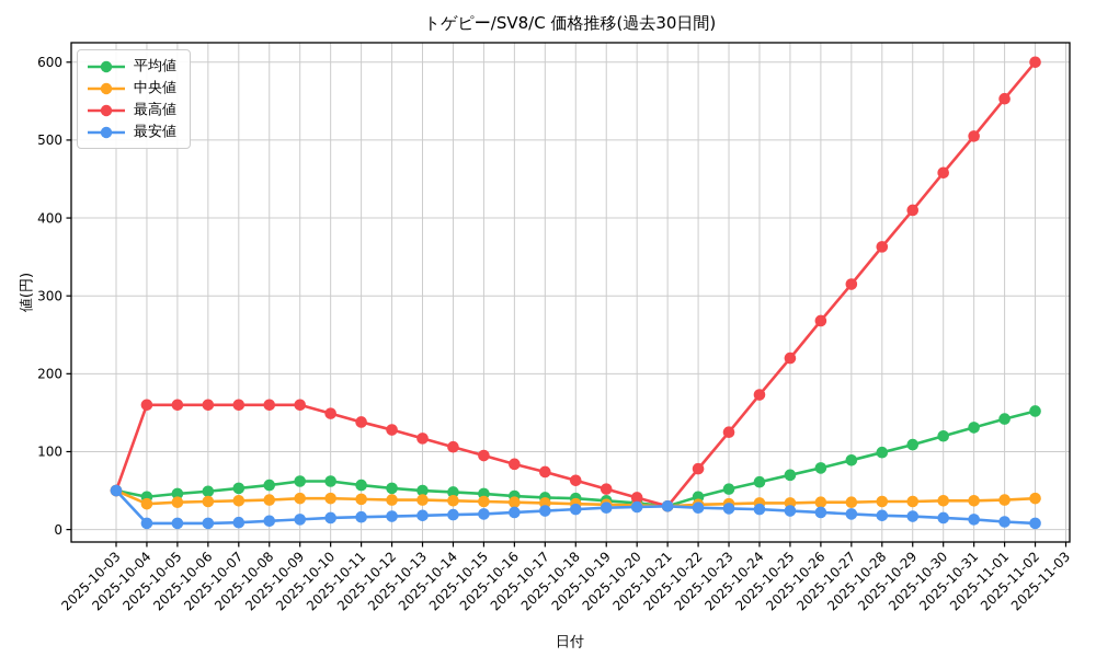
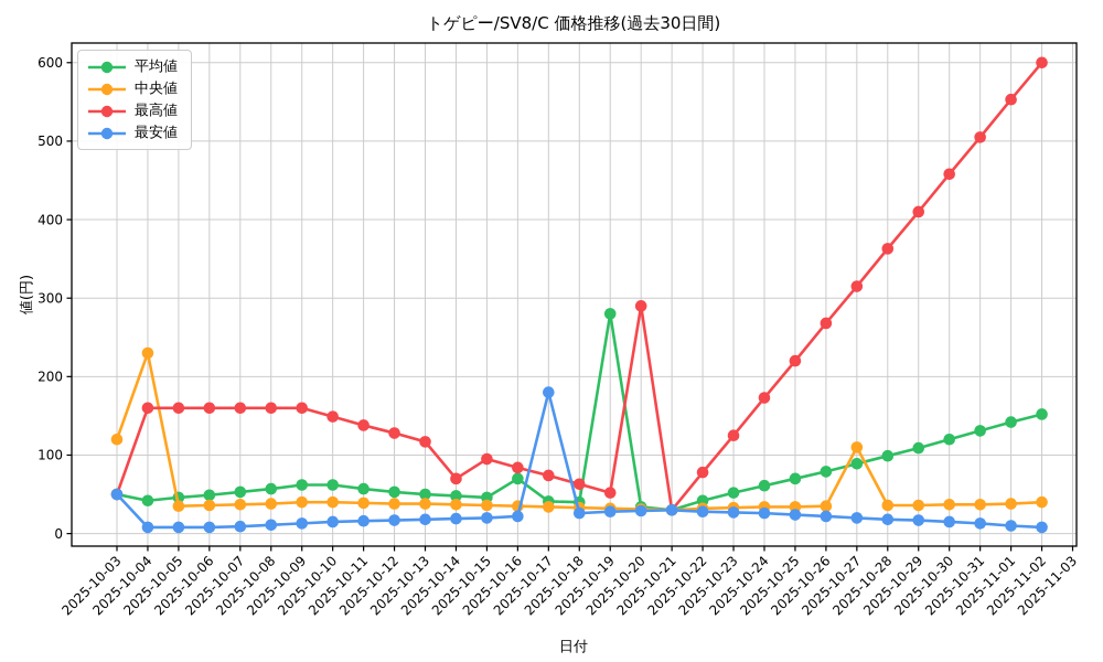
中央値/2025-10-03: 50 -> 120
中央値/2025-10-04: 30 -> 230
最高値/2025-10-14: 110 -> 70
平均値/2025-10-16: 40 -> 70
最安値/2025-10-17: 20 -> 180
平均値/2025-10-19: 40 -> 280
最高値/2025-10-20: 40 -> 290
中央値/2025-10-27: 40 -> 110
